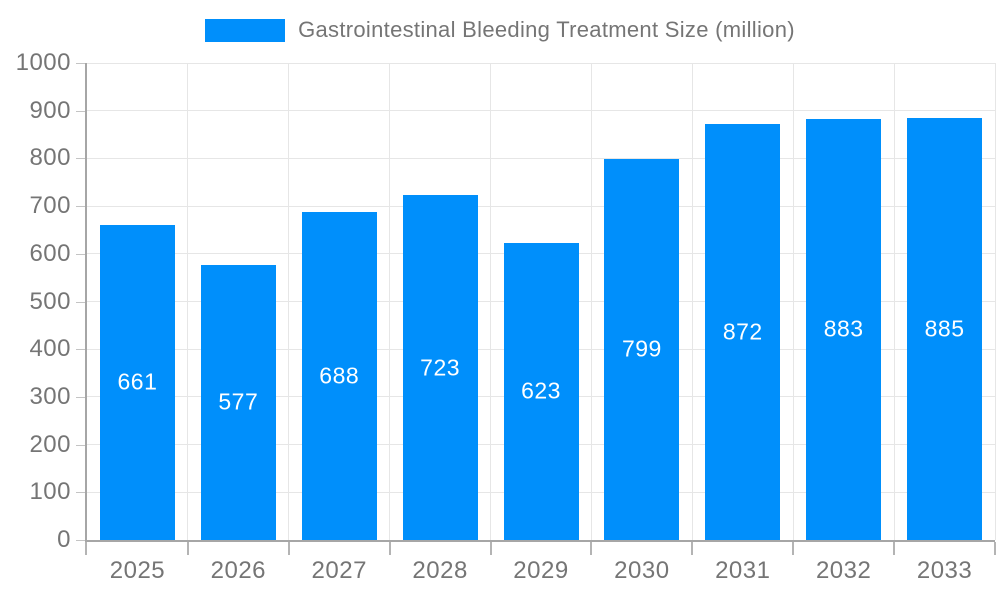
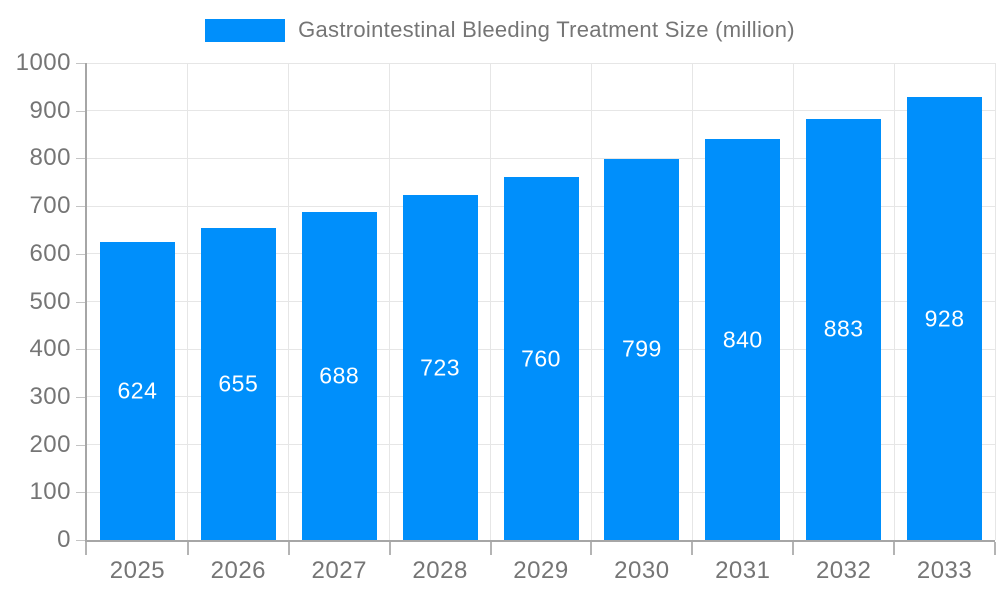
2025: 661 -> 624
2026: 577 -> 655
2029: 623 -> 760
2031: 872 -> 840
2033: 885 -> 928
